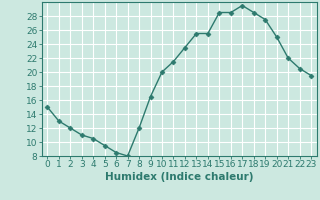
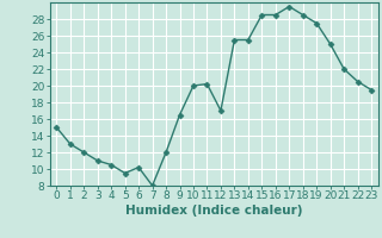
6: 8.5 -> 10.2
11: 21.5 -> 20.2
12: 23.5 -> 17.0
